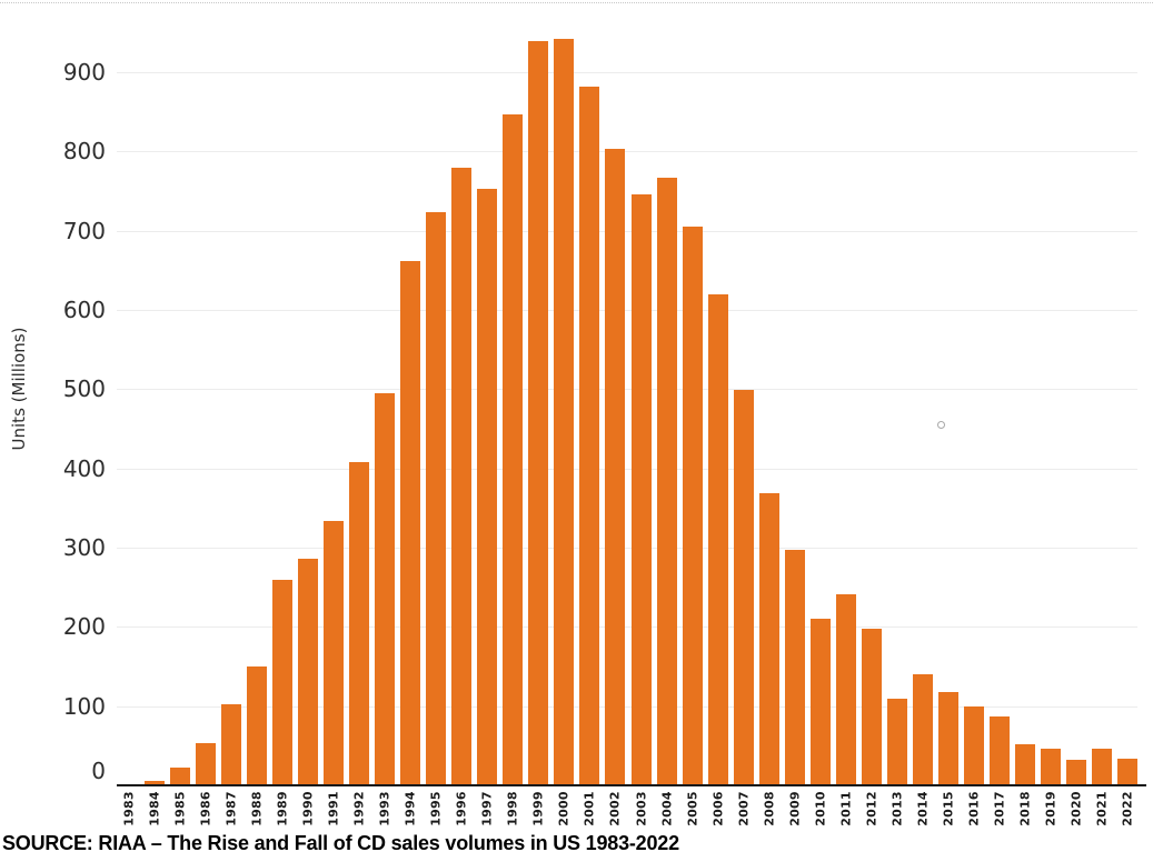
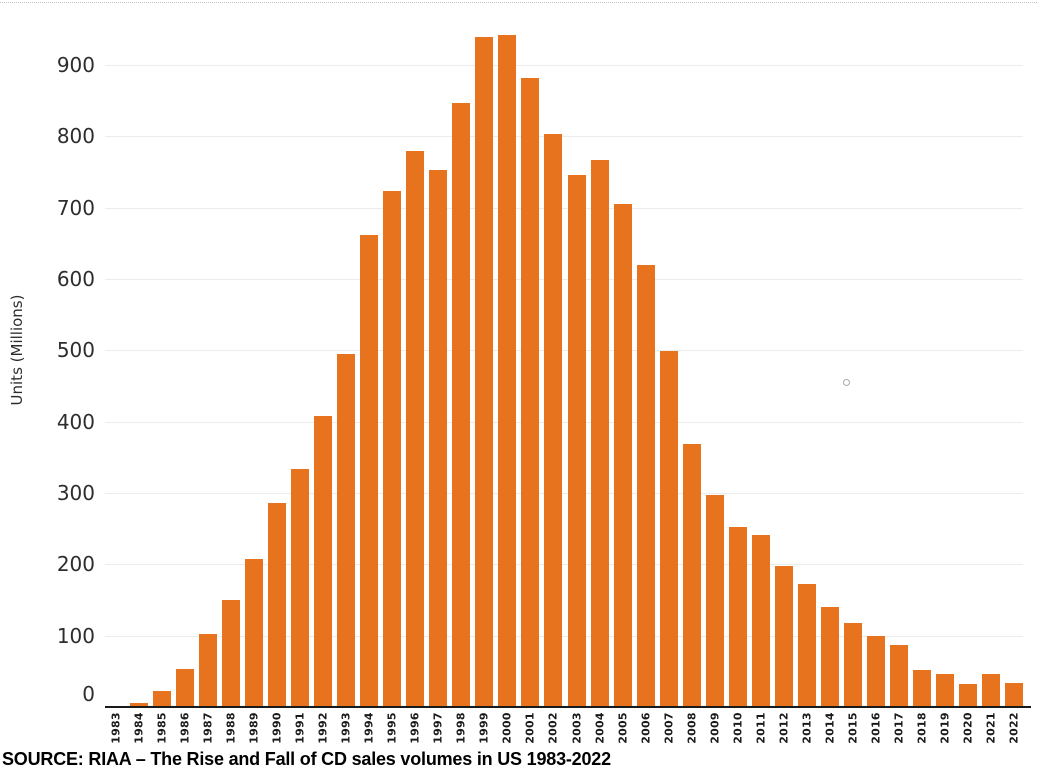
1989: 260 -> 210
2010: 210 -> 250
2013: 110 -> 170
